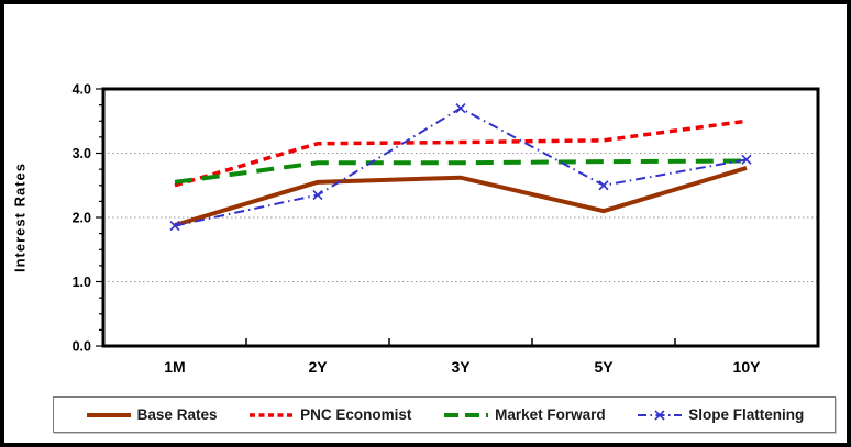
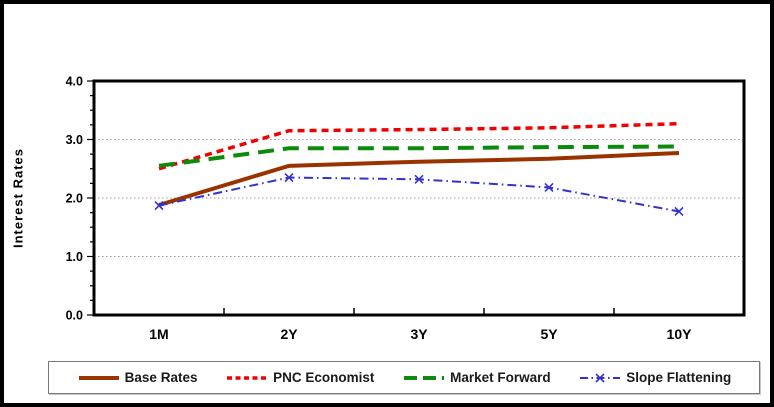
Slope Flattening/3Y: 3.7 -> 2.3
Base Rates/5Y: 2.1 -> 2.7
Slope Flattening/5Y: 2.5 -> 2.2
PNC Economist/10Y: 3.5 -> 3.3
Slope Flattening/10Y: 2.9 -> 1.8
